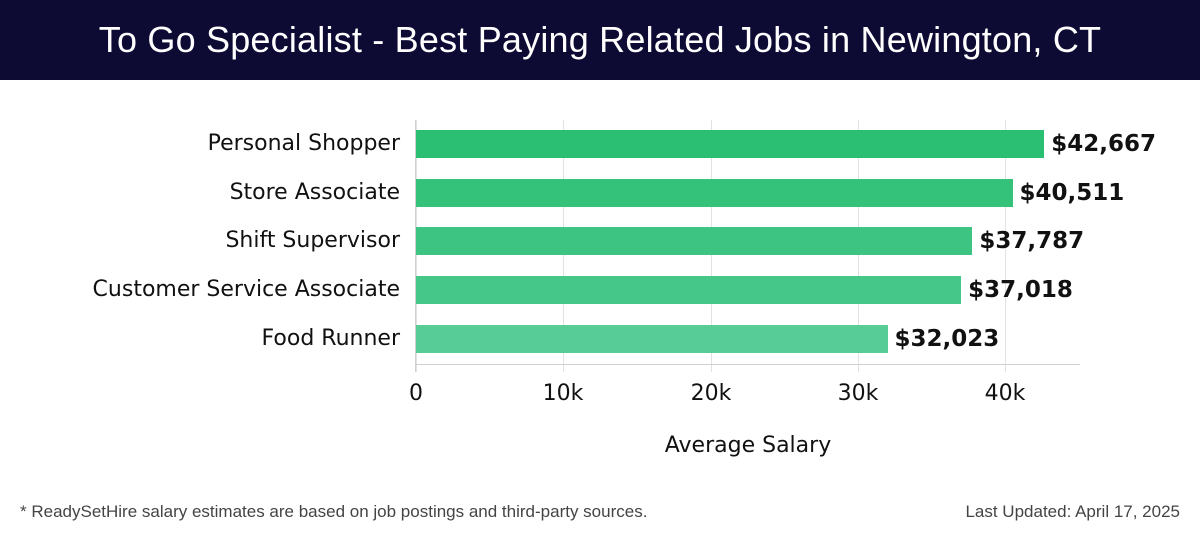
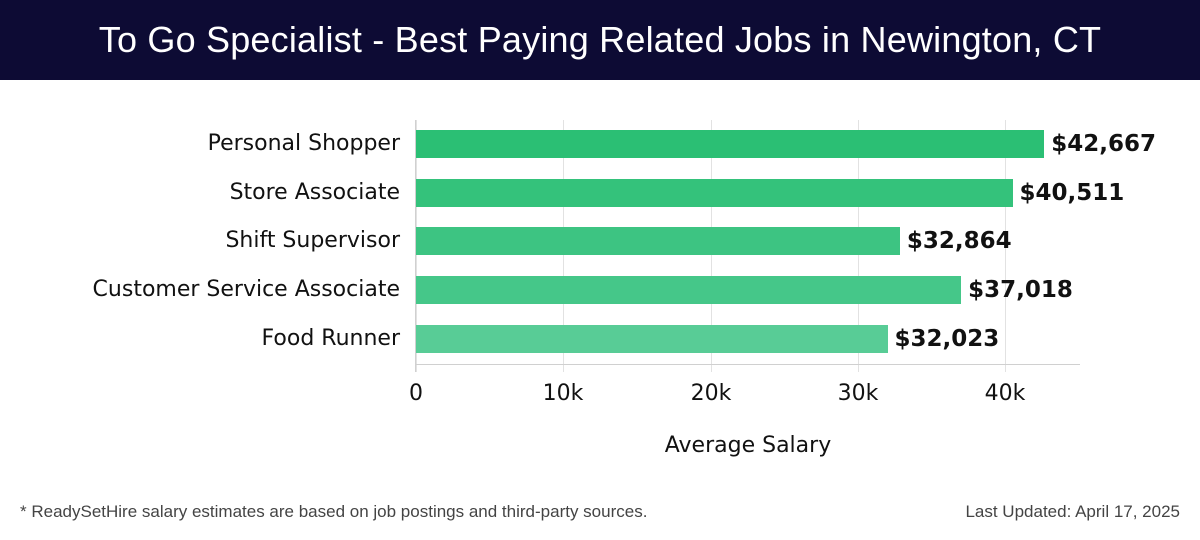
Shift Supervisor: $37,787 -> $32,864
